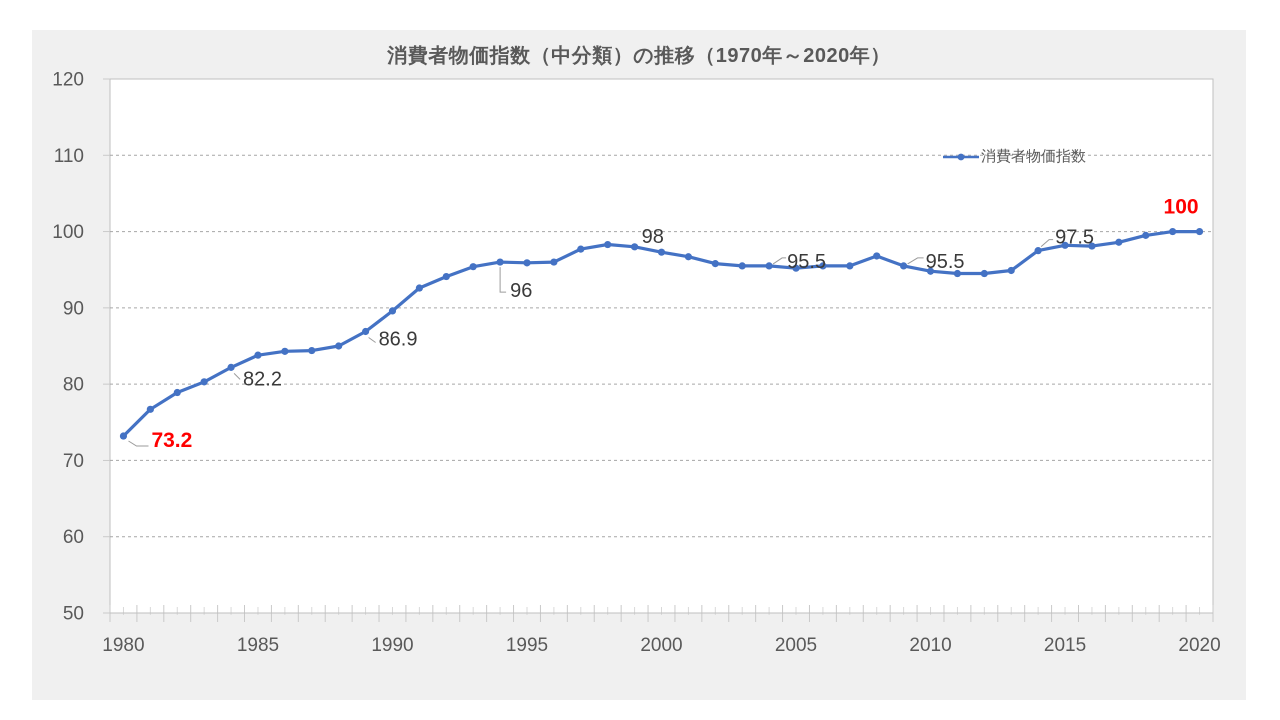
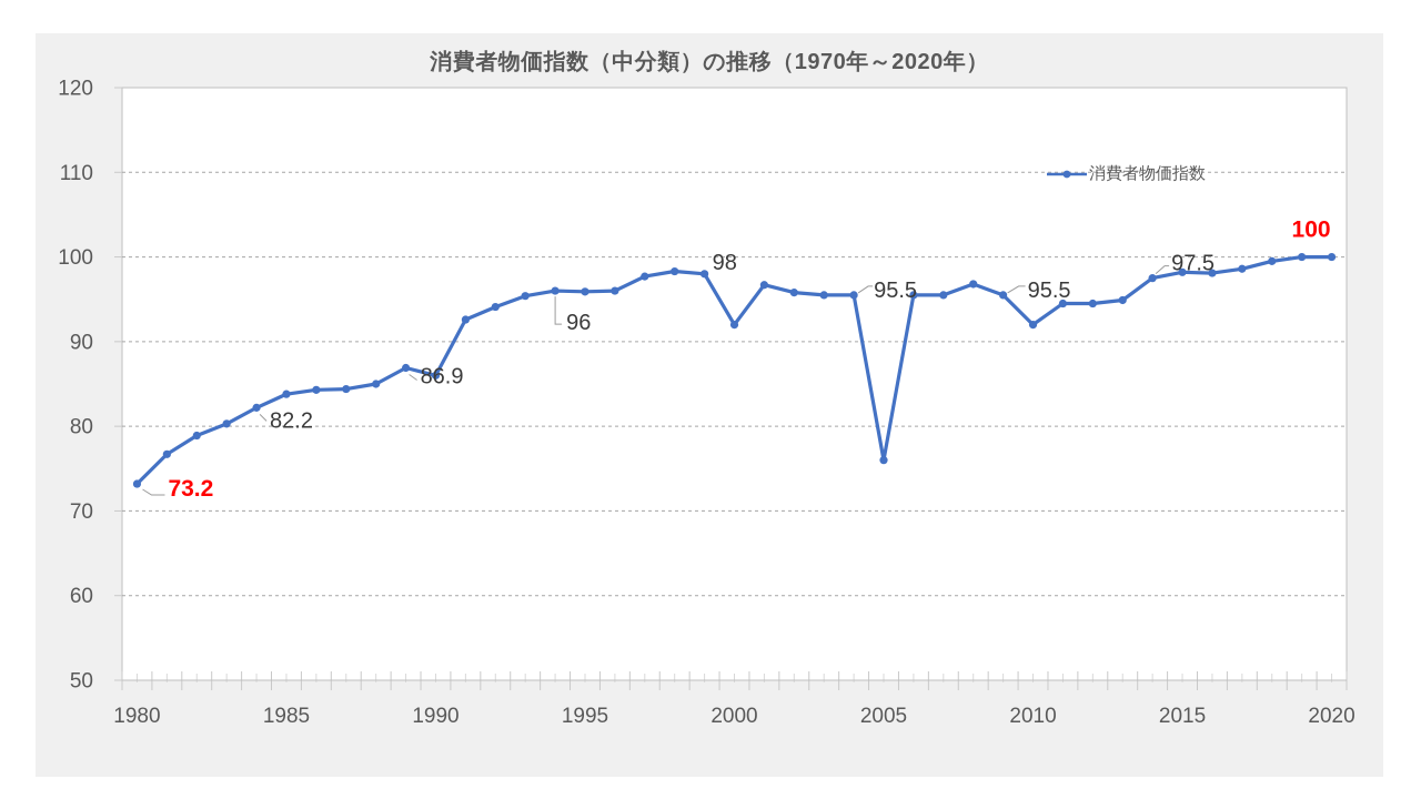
1990: 90 -> 86
2000: 97 -> 92
2005: 95 -> 76
2010: 95 -> 92
